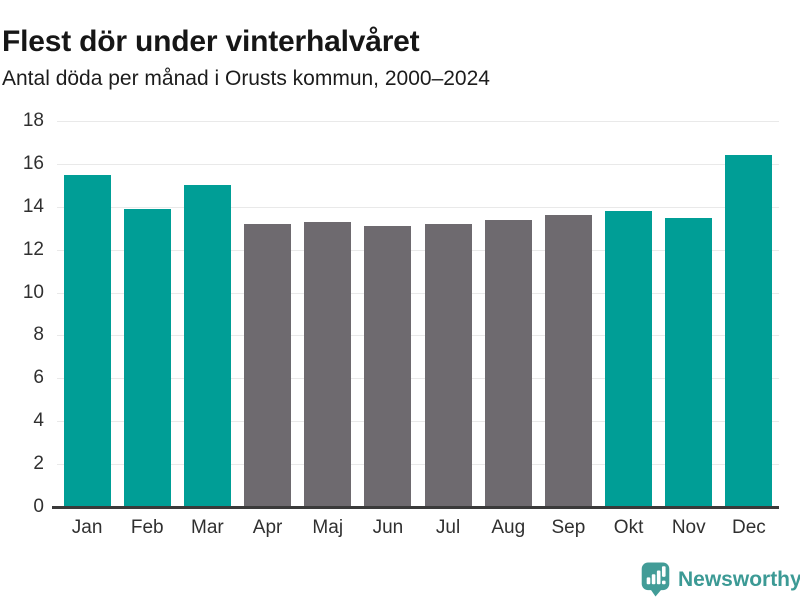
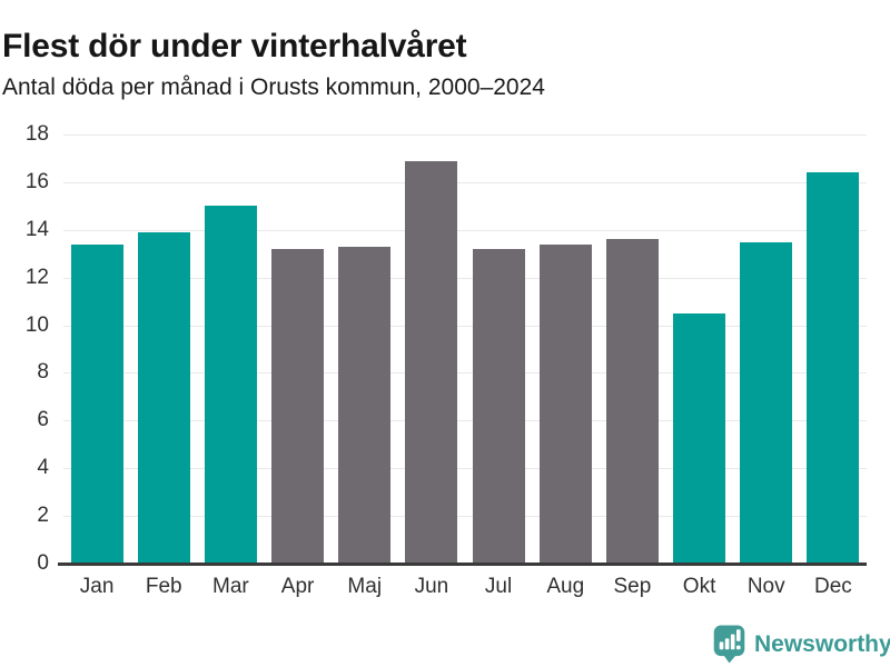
Jan: 15.5 -> 13.4
Jun: 13.1 -> 16.9
Okt: 13.8 -> 10.5
